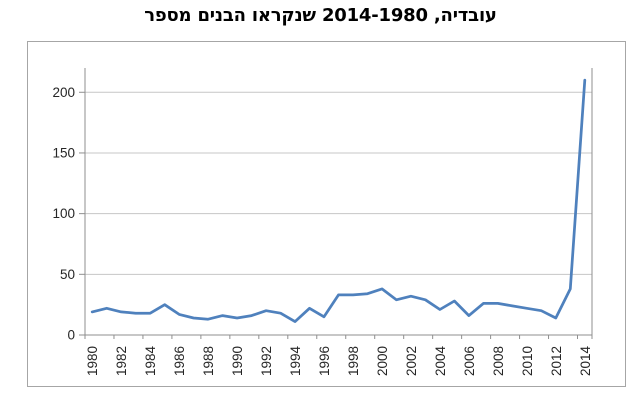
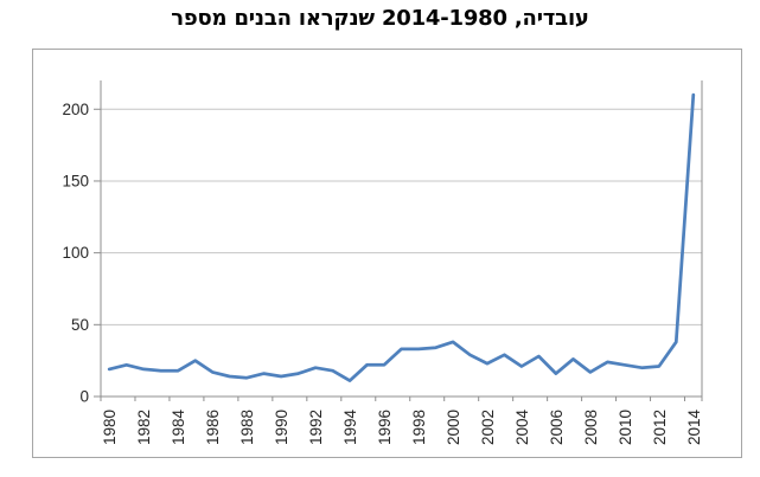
1996: 15 -> 22
2002: 32 -> 23
2008: 26 -> 17
2012: 14 -> 21
